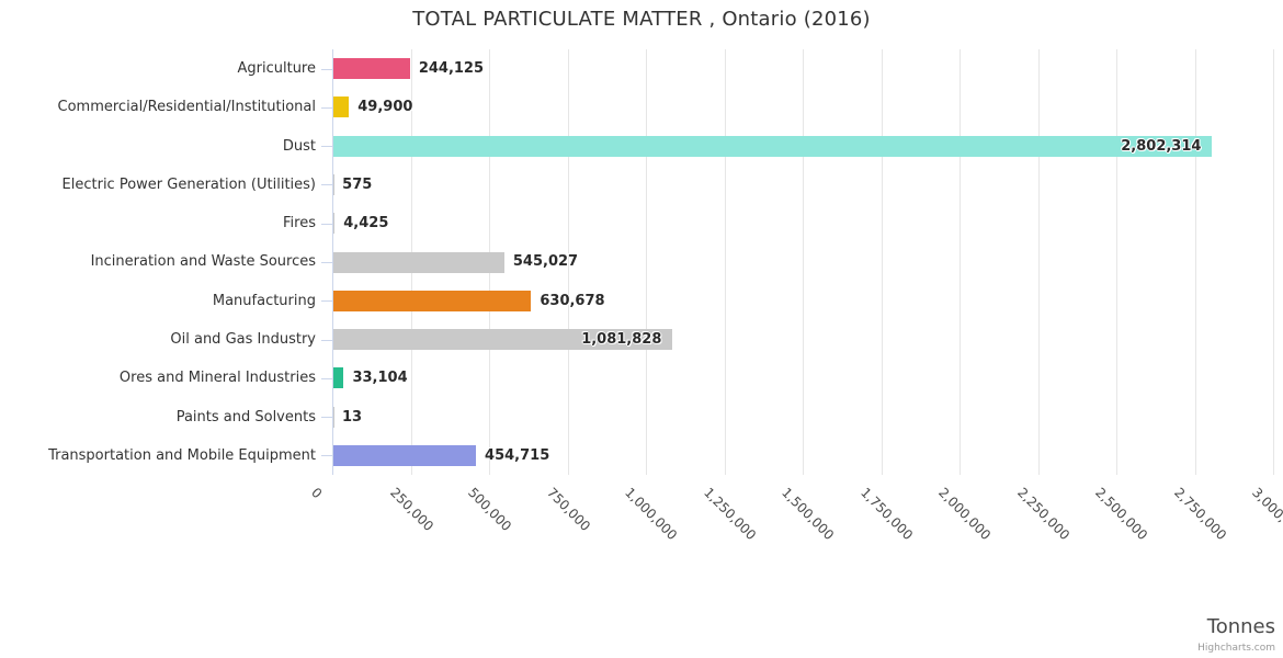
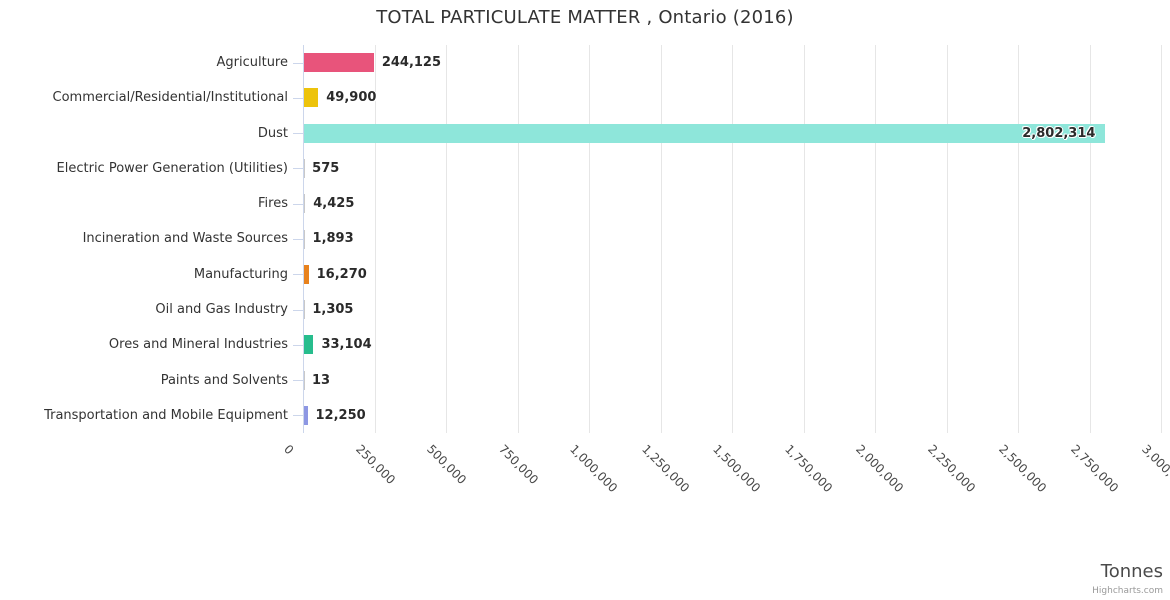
Incineration and Waste Sources: 545,027 -> 1,893
Manufacturing: 630,678 -> 16,270
Oil and Gas Industry: 1,081,828 -> 1,305
Transportation and Mobile Equipment: 454,715 -> 12,250
